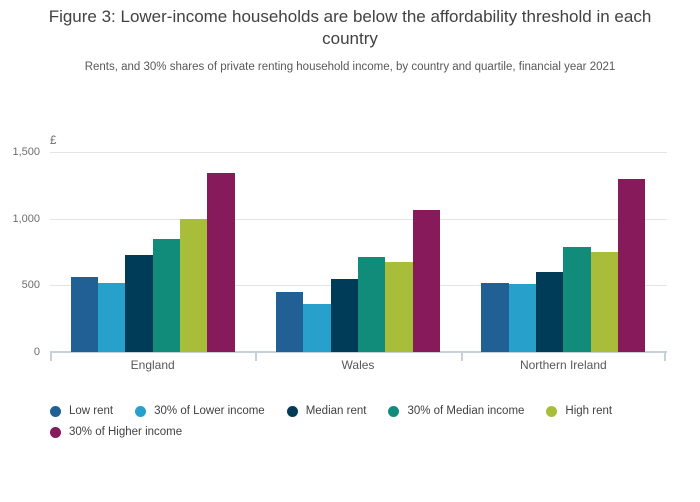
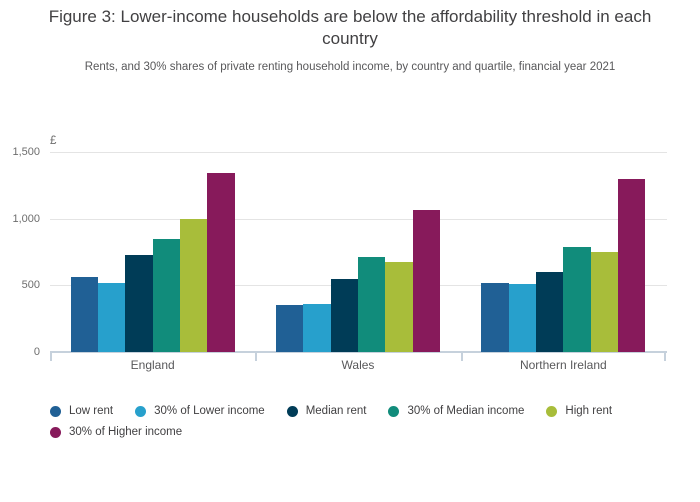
Low rent/Wales: 450 -> 350
